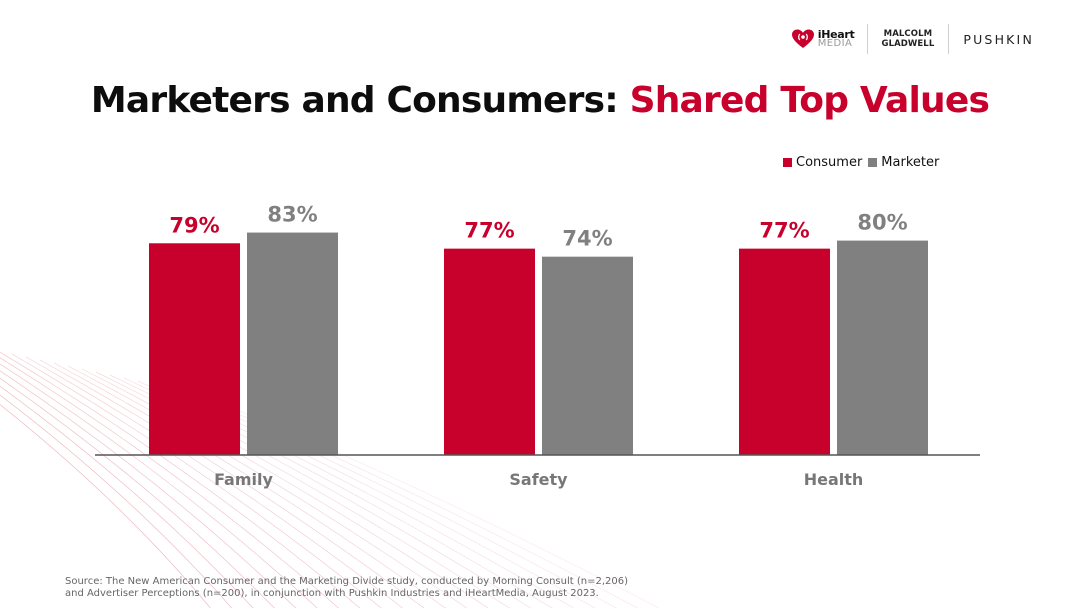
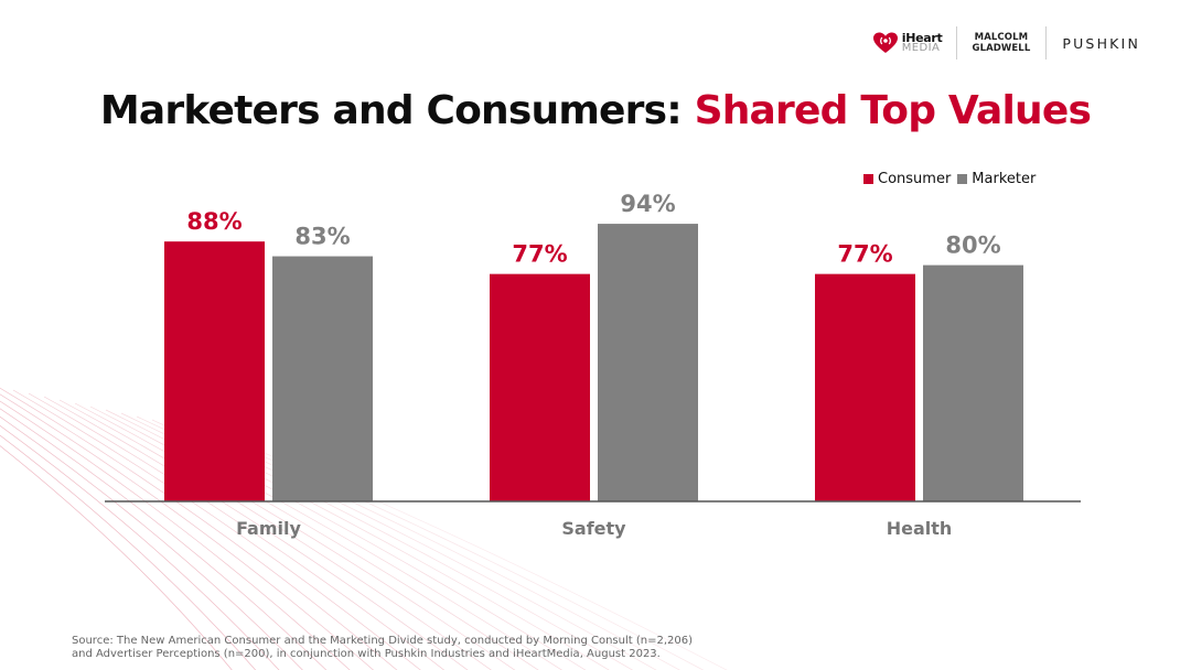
Consumer/Family: 79% -> 88%
Marketer/Safety: 74% -> 94%
